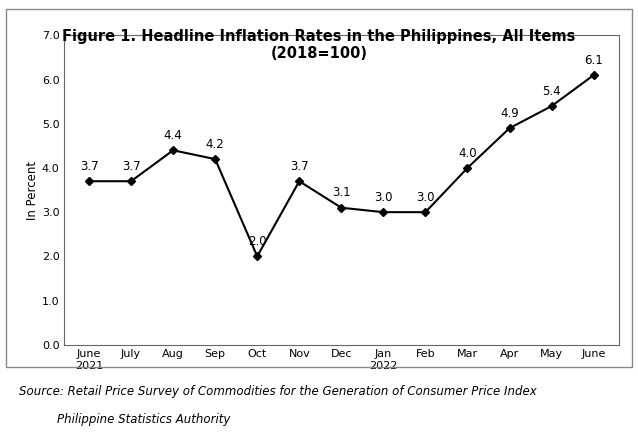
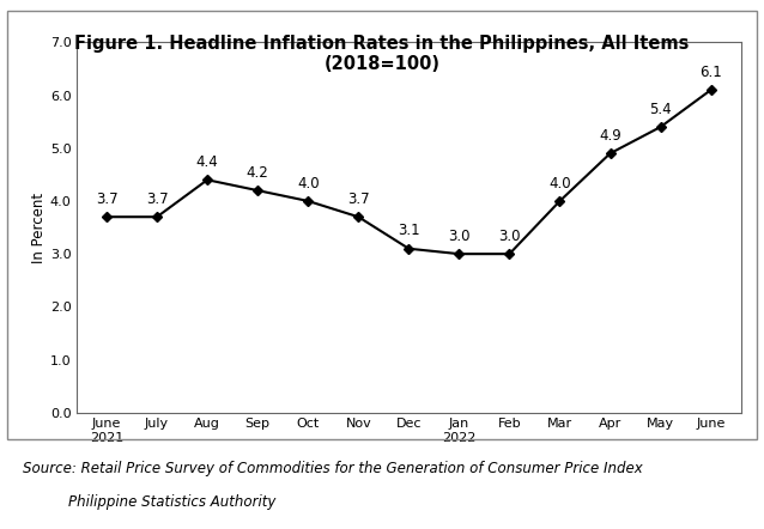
Oct: 2.0 -> 4.0
